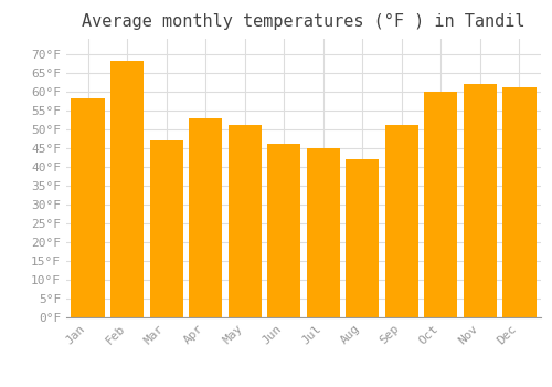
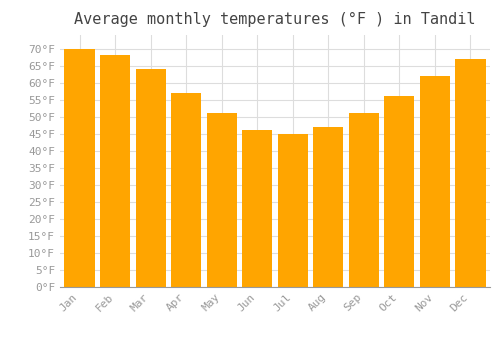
Jan: 58°F -> 70°F
Mar: 47°F -> 64°F
Apr: 53°F -> 57°F
Aug: 42°F -> 47°F
Oct: 60°F -> 56°F
Dec: 61°F -> 67°F
